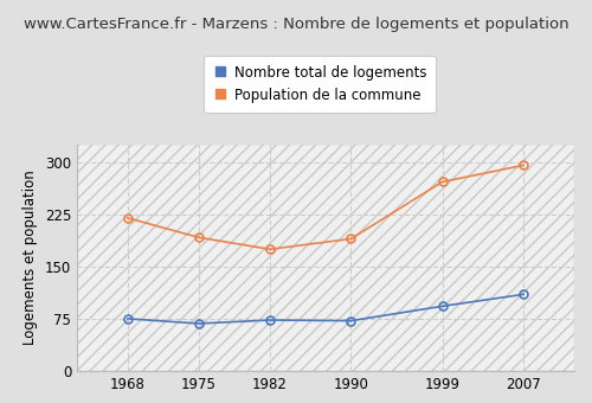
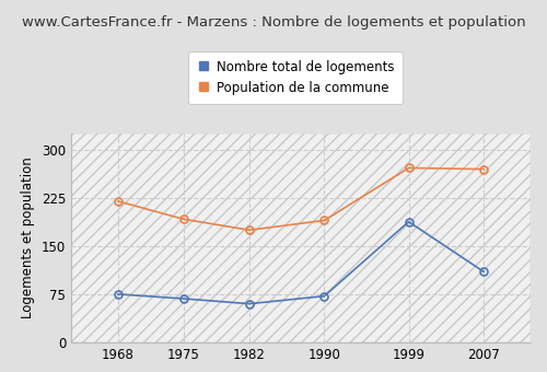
Nombre total de logements/1982: 73 -> 60
Nombre total de logements/1999: 93 -> 188
Population de la commune/2007: 296 -> 270
